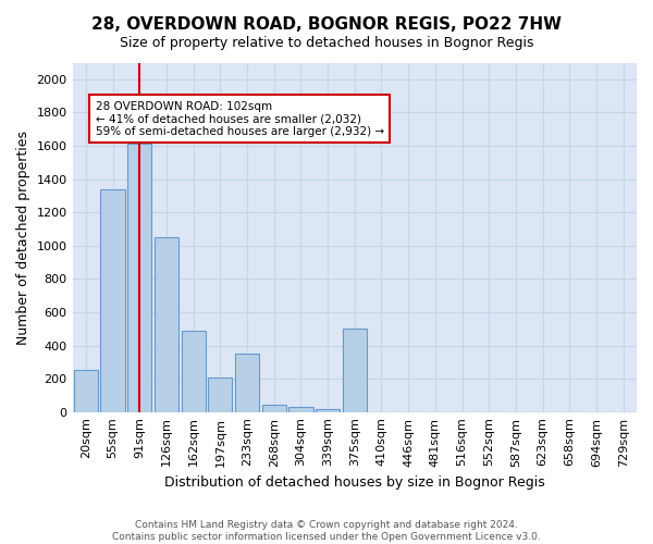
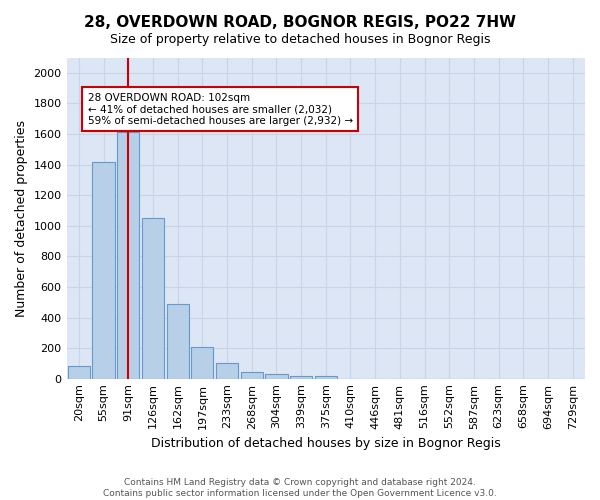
20sqm: 250 -> 80
55sqm: 1340 -> 1420
233sqm: 350 -> 100
375sqm: 500 -> 20
